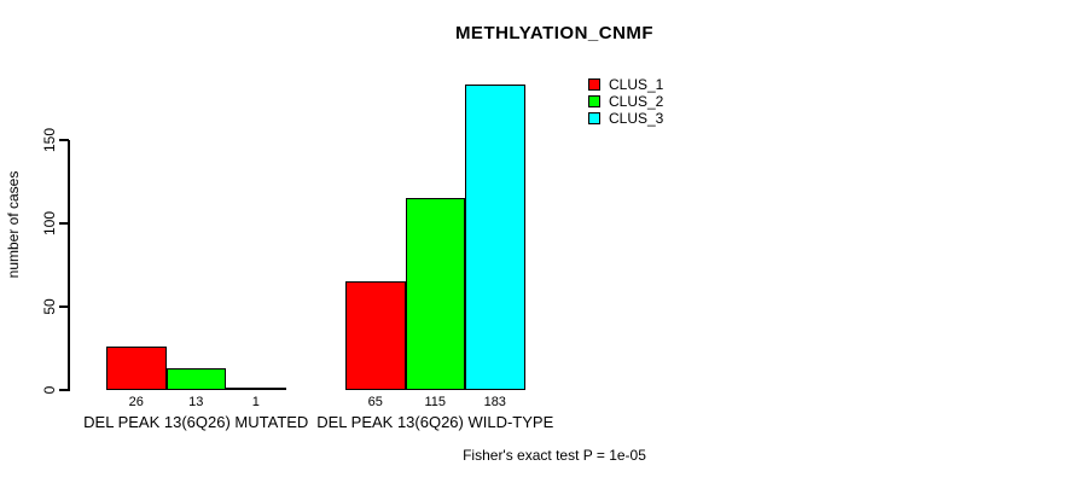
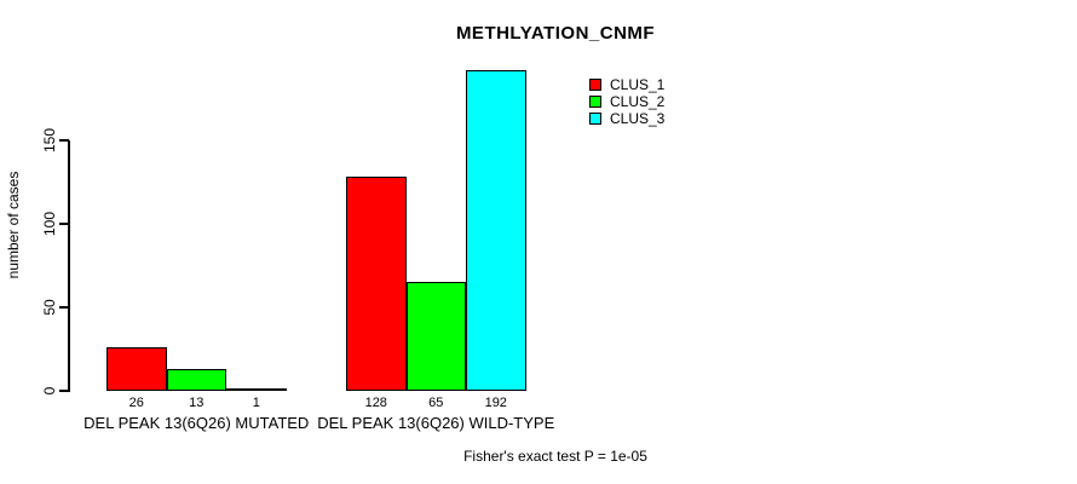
CLUS_1/DEL PEAK 13(6Q26) WILD-TYPE: 65 -> 128
CLUS_2/DEL PEAK 13(6Q26) WILD-TYPE: 115 -> 65
CLUS_3/DEL PEAK 13(6Q26) WILD-TYPE: 183 -> 192
